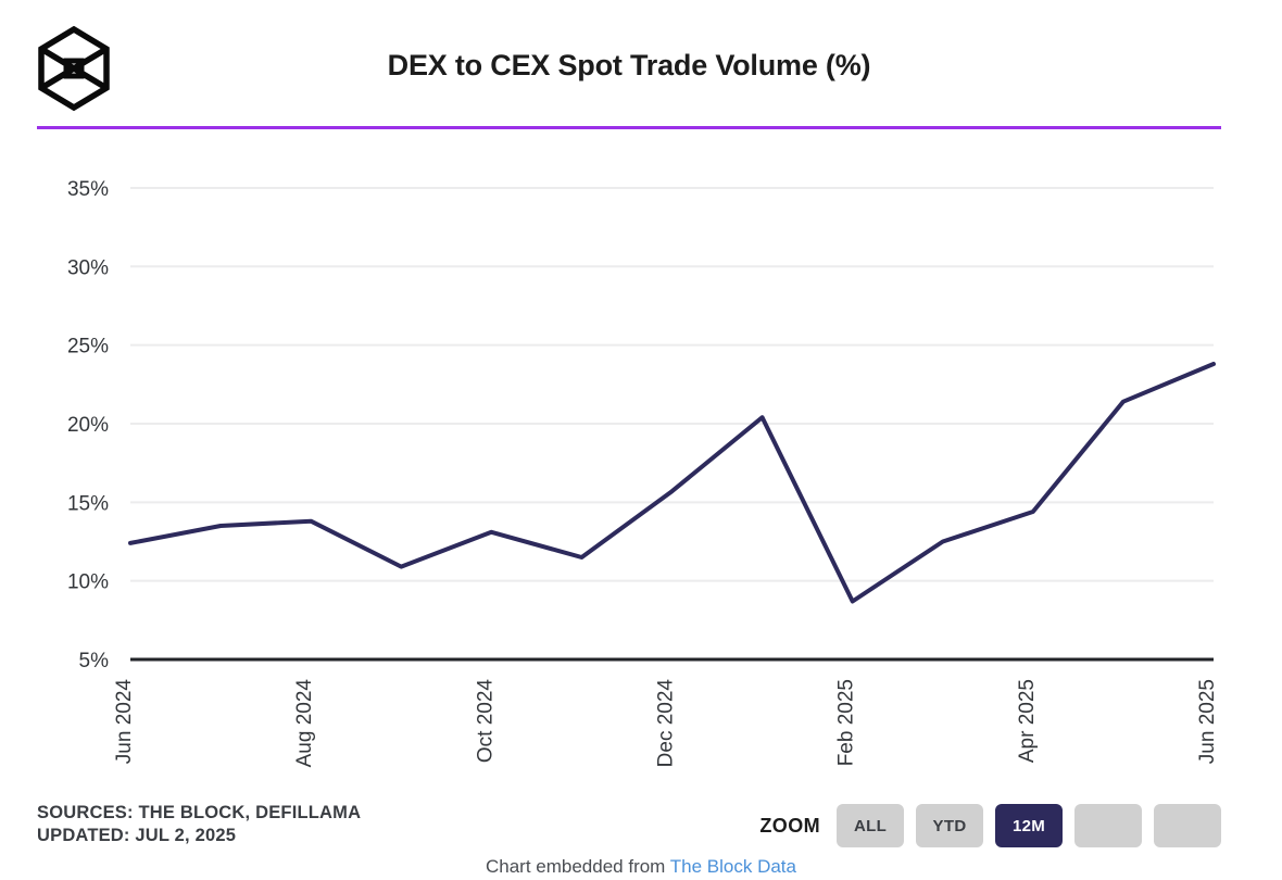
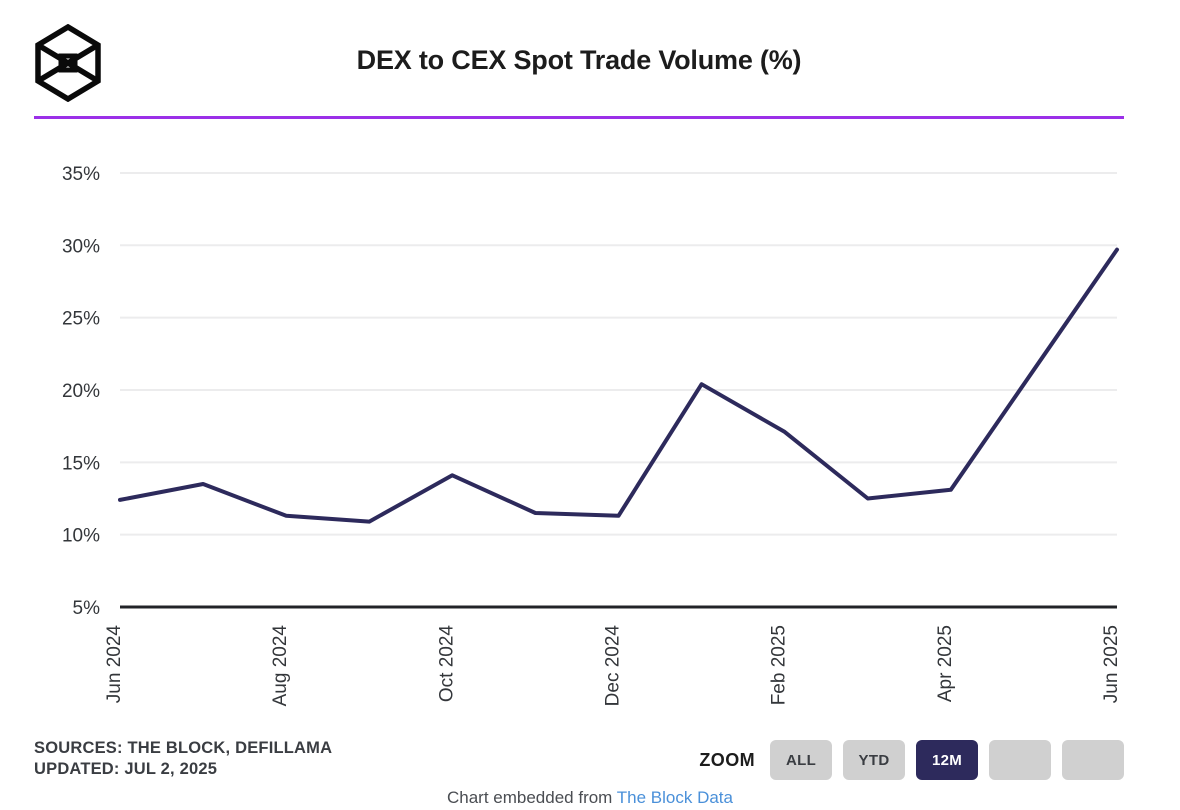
Aug 2024: 13.8% -> 11.3%
Oct 2024: 13.1% -> 14.1%
Dec 2024: 15.7% -> 11.3%
Feb 2025: 8.7% -> 17.1%
Apr 2025: 14.4% -> 13.1%
Jun 2025: 23.8% -> 29.7%
